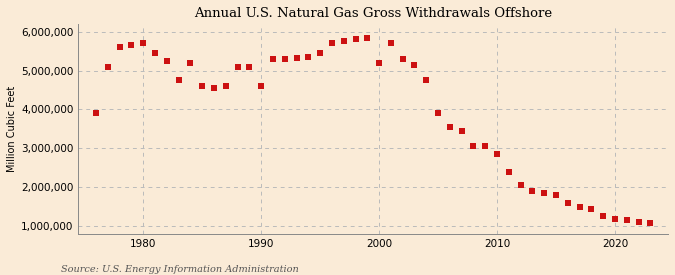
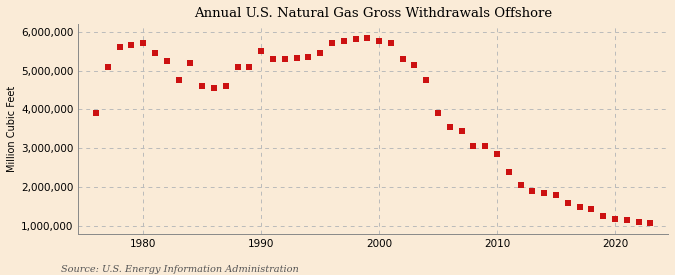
1990: 4,600,000 -> 5,500,000
2000: 5,200,000 -> 5,750,000
